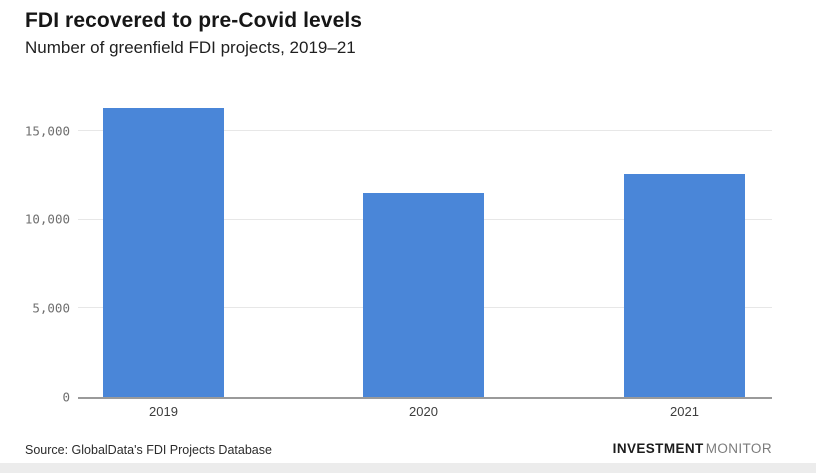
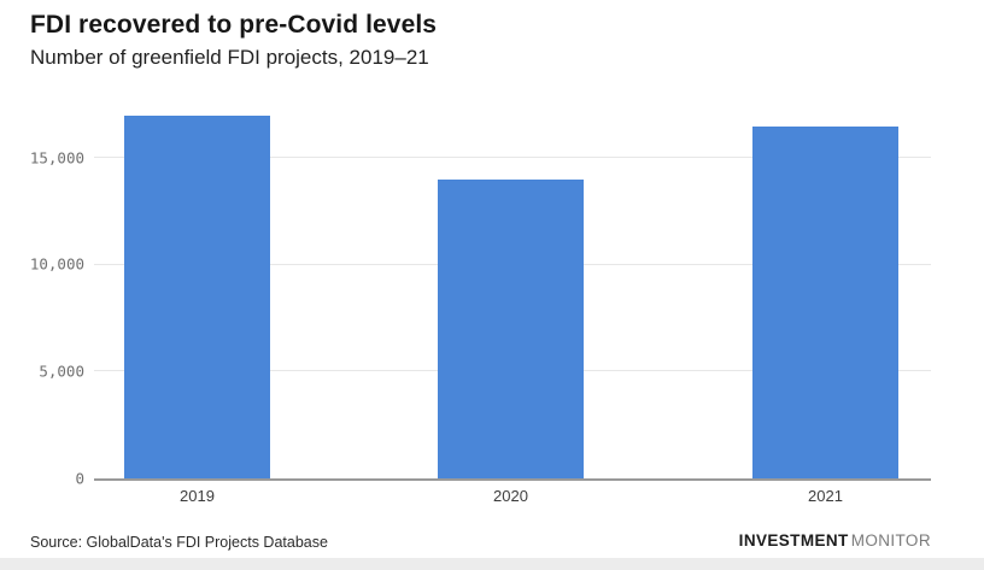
2019: 16300 -> 17000
2020: 11500 -> 14000
2021: 12600 -> 16500
